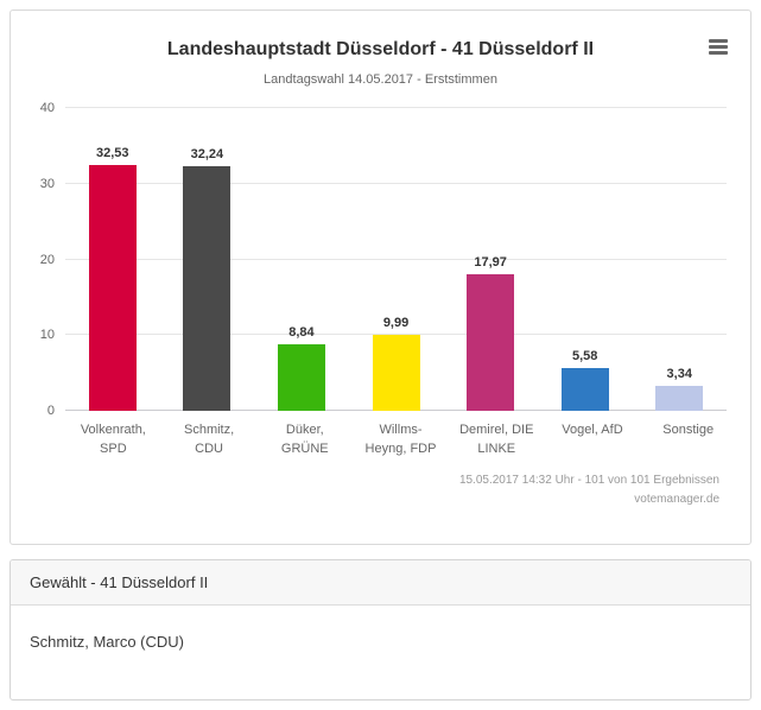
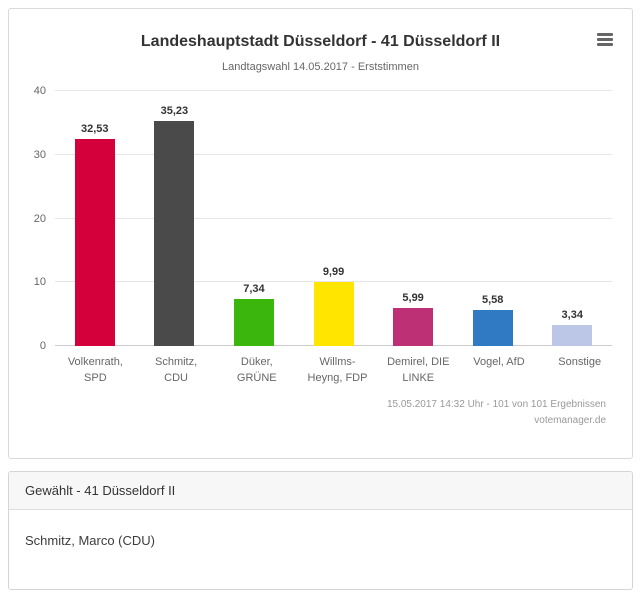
Schmitz, CDU: 32,24 -> 35,23
Düker, GRÜNE: 8,84 -> 7,34
Demirel, DIE LINKE: 17,97 -> 5,99
